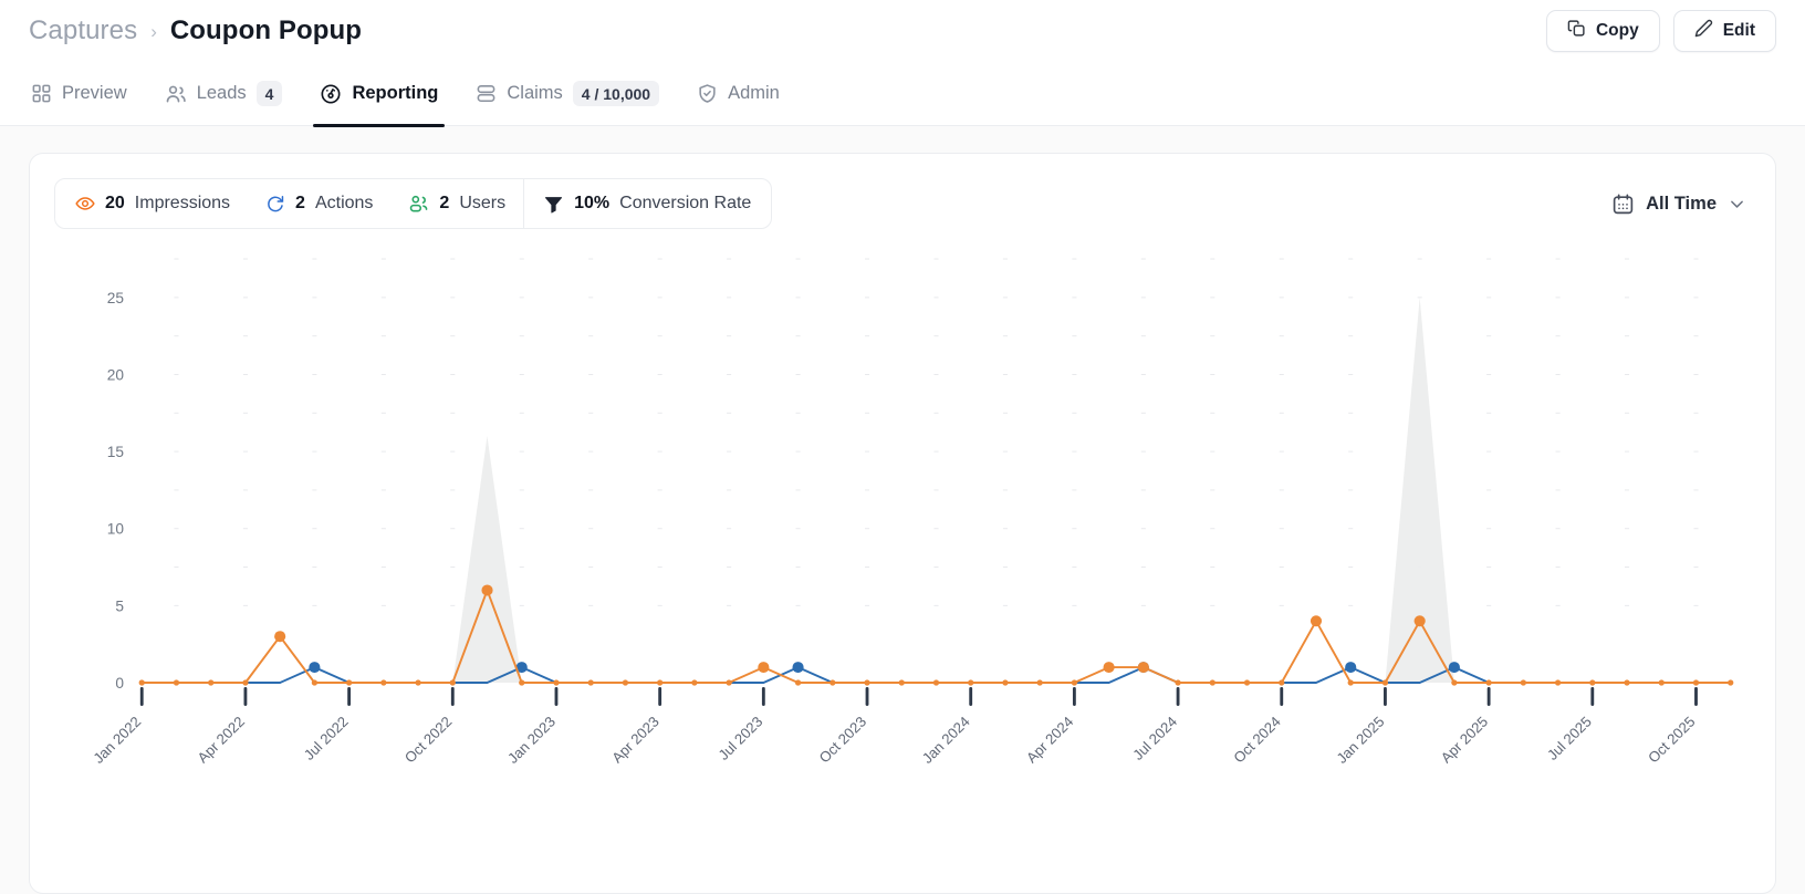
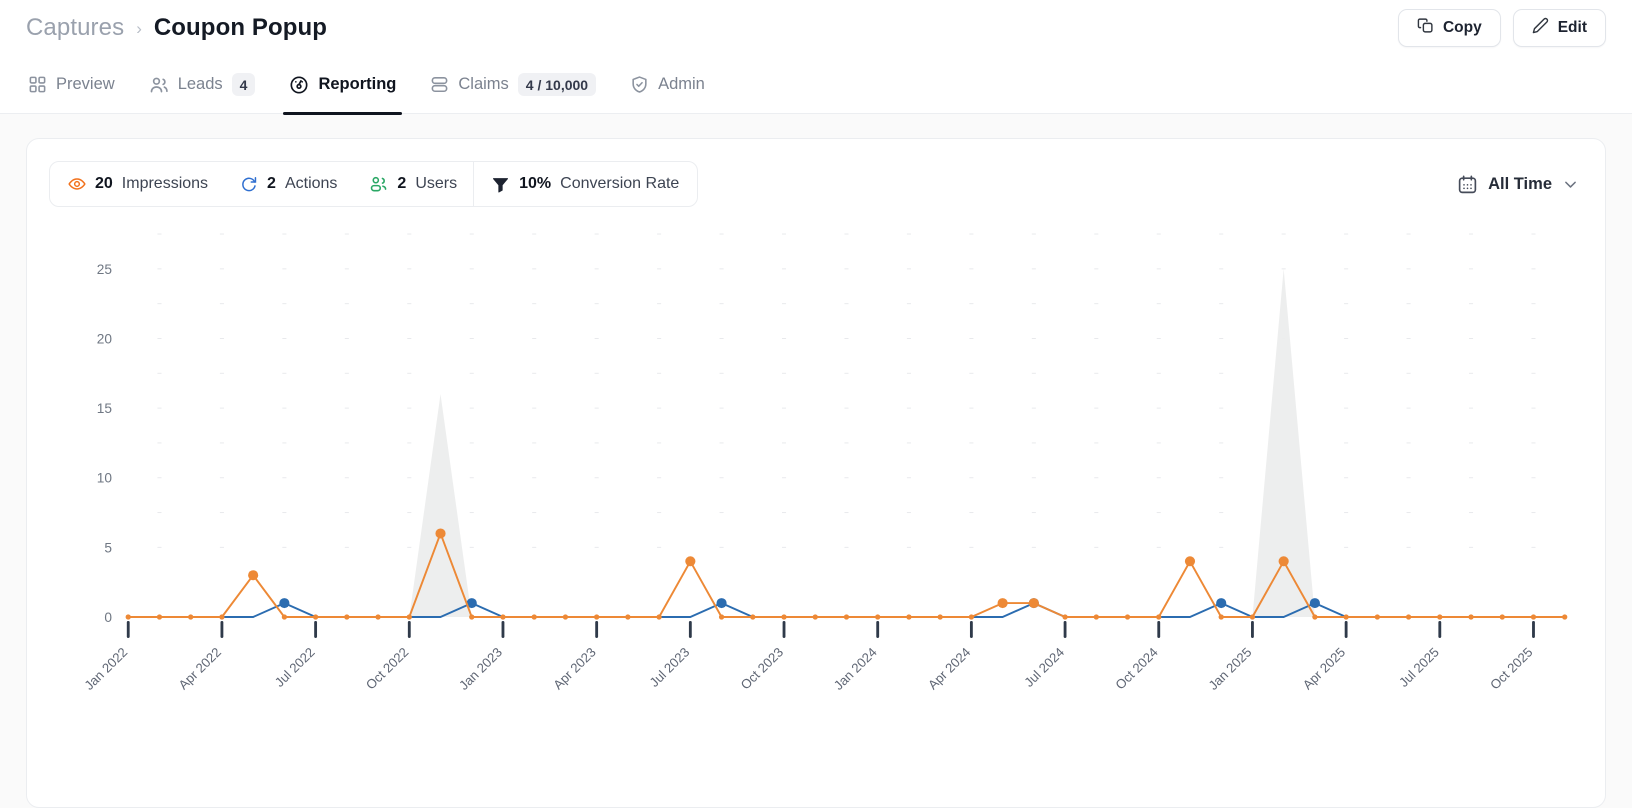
Actions/Jul 2023: 1 -> 4
